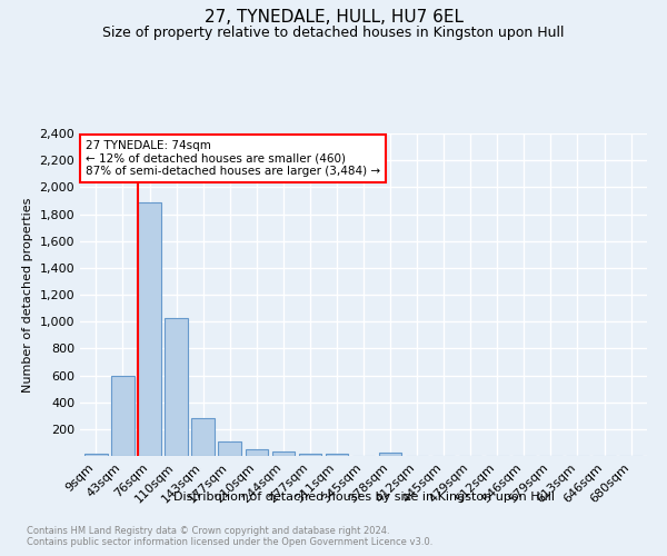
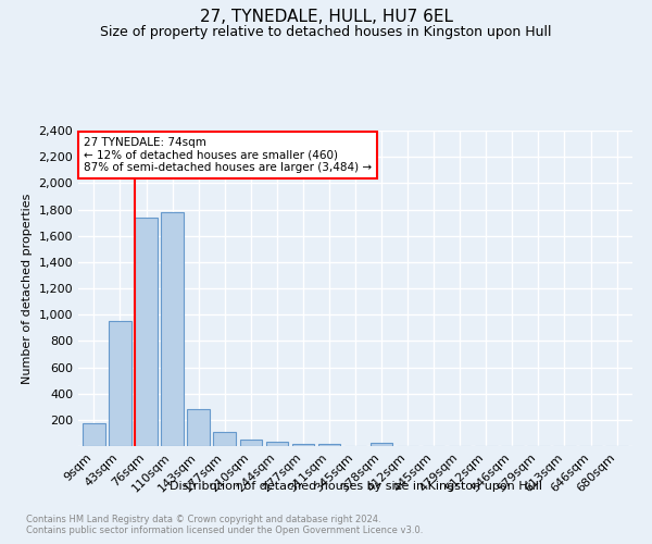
9sqm: 20 -> 170
43sqm: 600 -> 950
76sqm: 1,890 -> 1,740
110sqm: 1,030 -> 1,780
